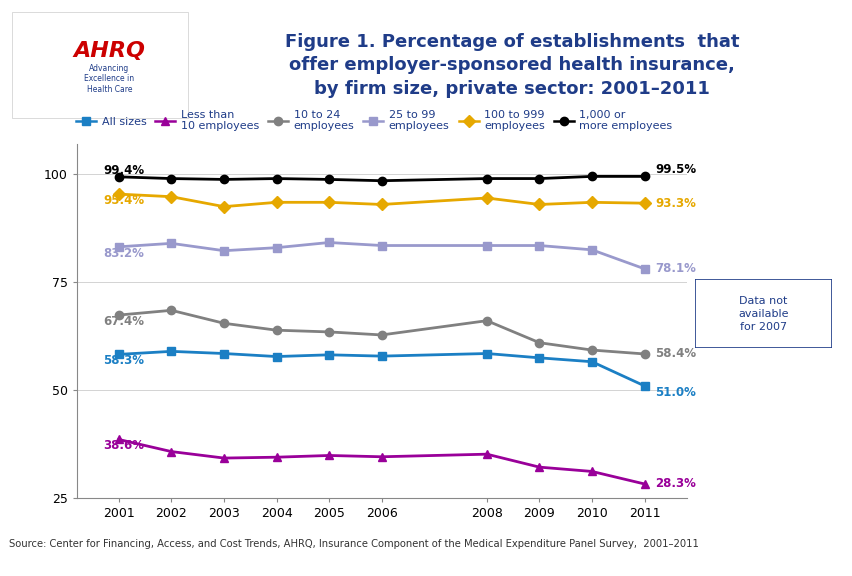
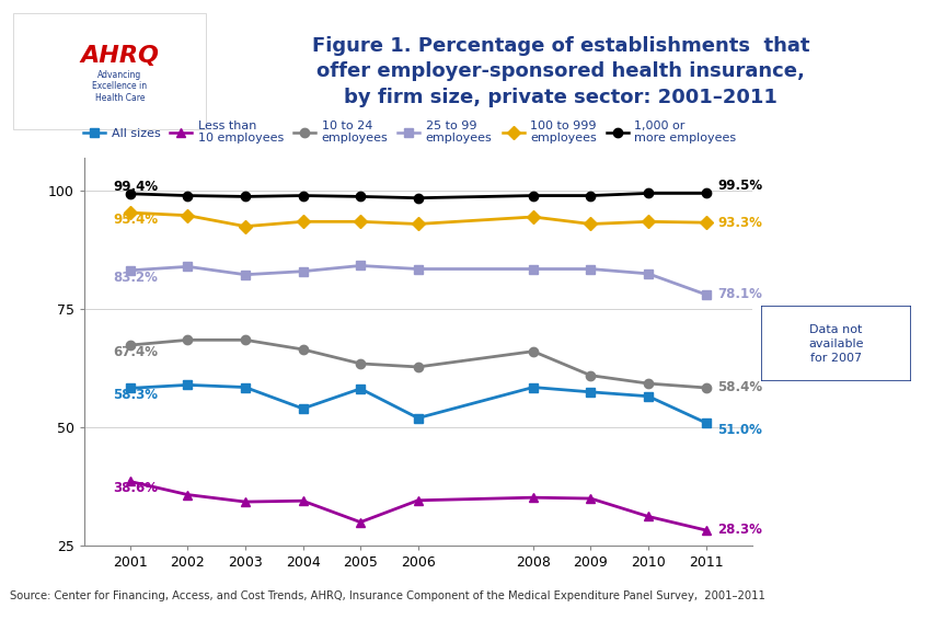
10 to 24 employees/2003: 65.5 -> 68.5
All sizes/2004: 57.8 -> 54.0
10 to 24 employees/2004: 63.9 -> 66.5
Less than 10 employees/2005: 34.9 -> 30.0
All sizes/2006: 57.9 -> 52.0
Less than 10 employees/2009: 32.2 -> 35.0
